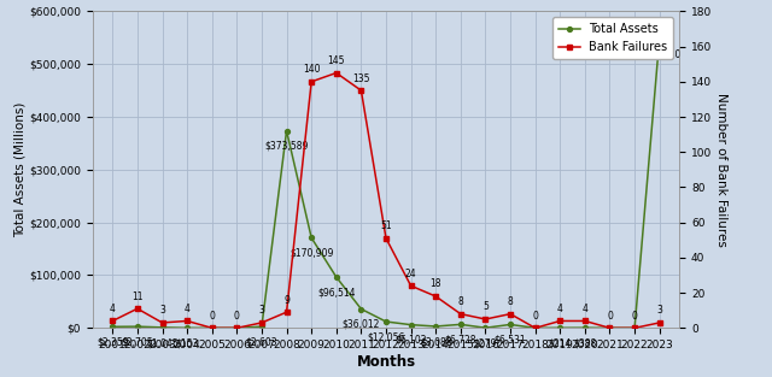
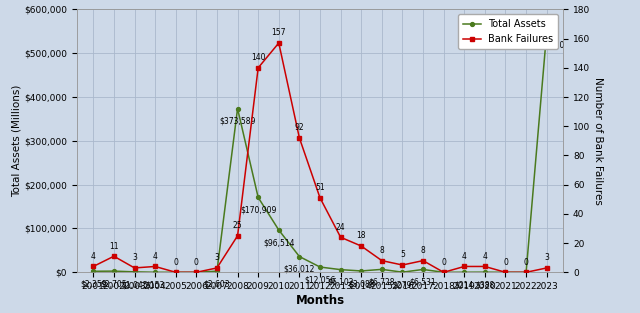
Bank Failures/2008: 9 -> 25
Bank Failures/2010: 145 -> 157
Bank Failures/2011: 135 -> 92
